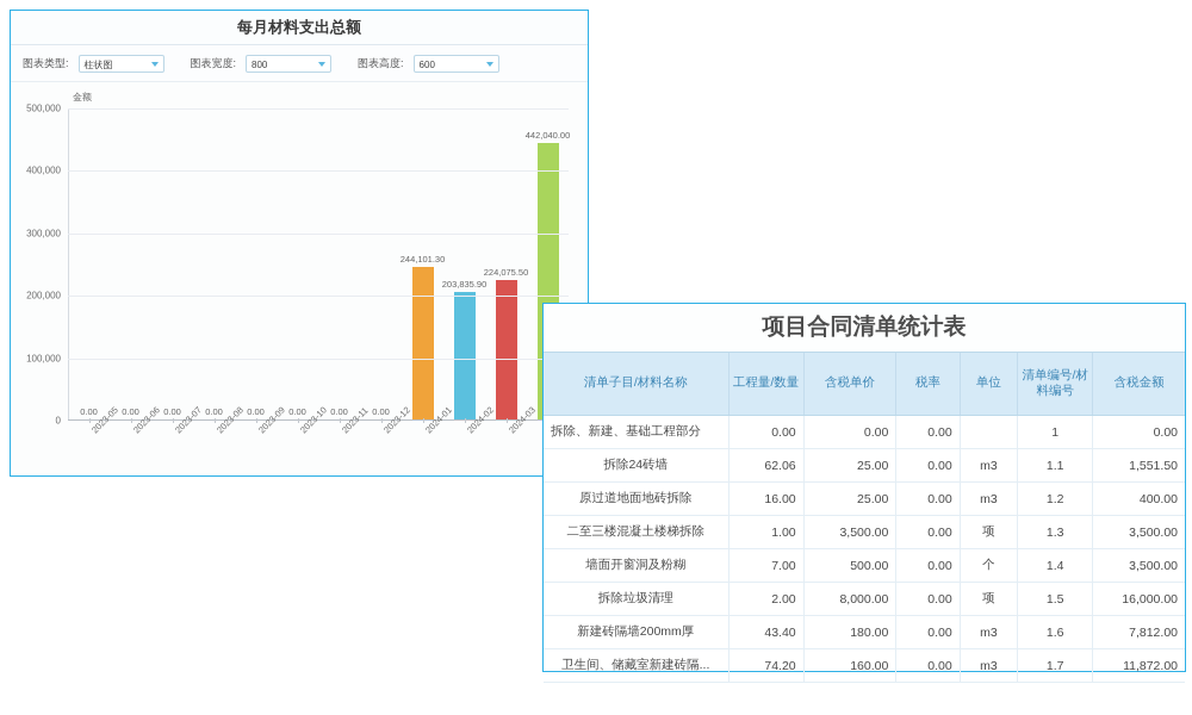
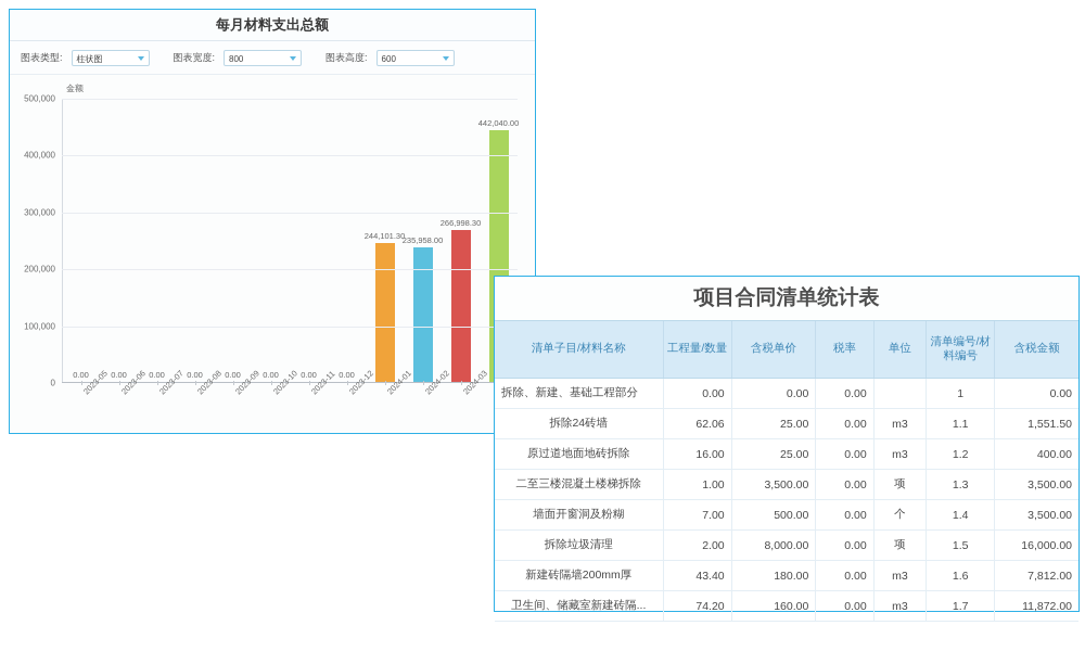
2024-02: 203,835.90 -> 235,958.00
2024-03: 224,075.50 -> 266,998.30
